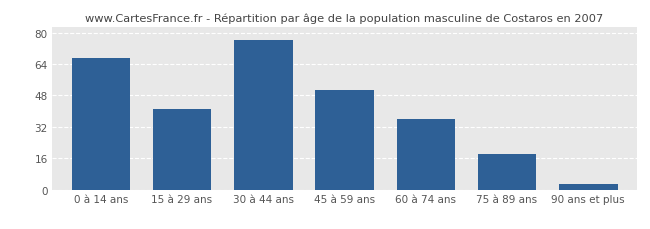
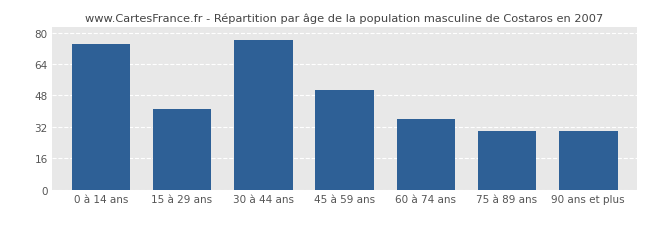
0 à 14 ans: 67 -> 74
75 à 89 ans: 18 -> 30
90 ans et plus: 3 -> 30
